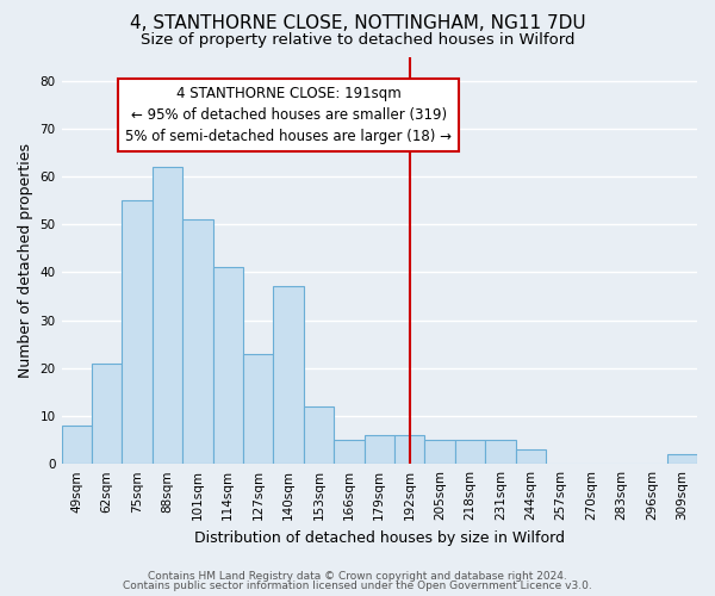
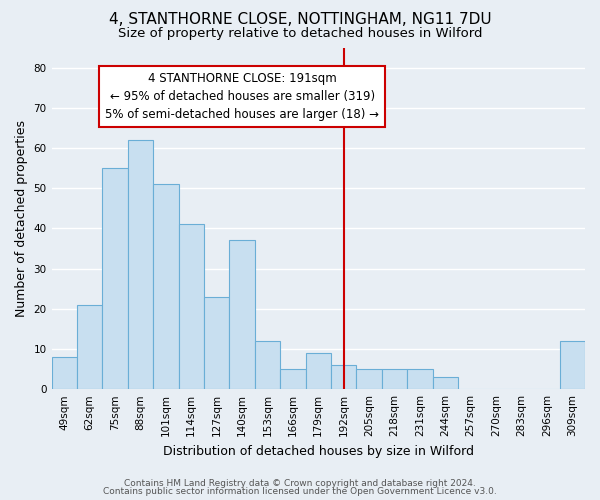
179sqm: 6 -> 9
309sqm: 2 -> 12
